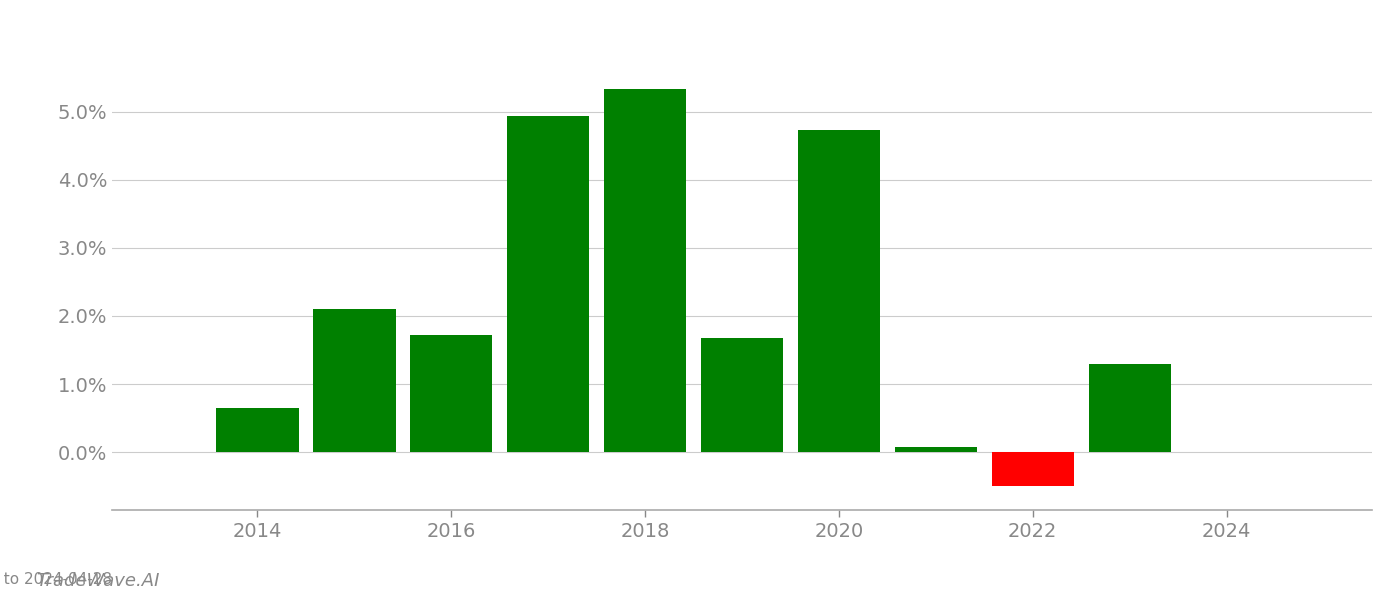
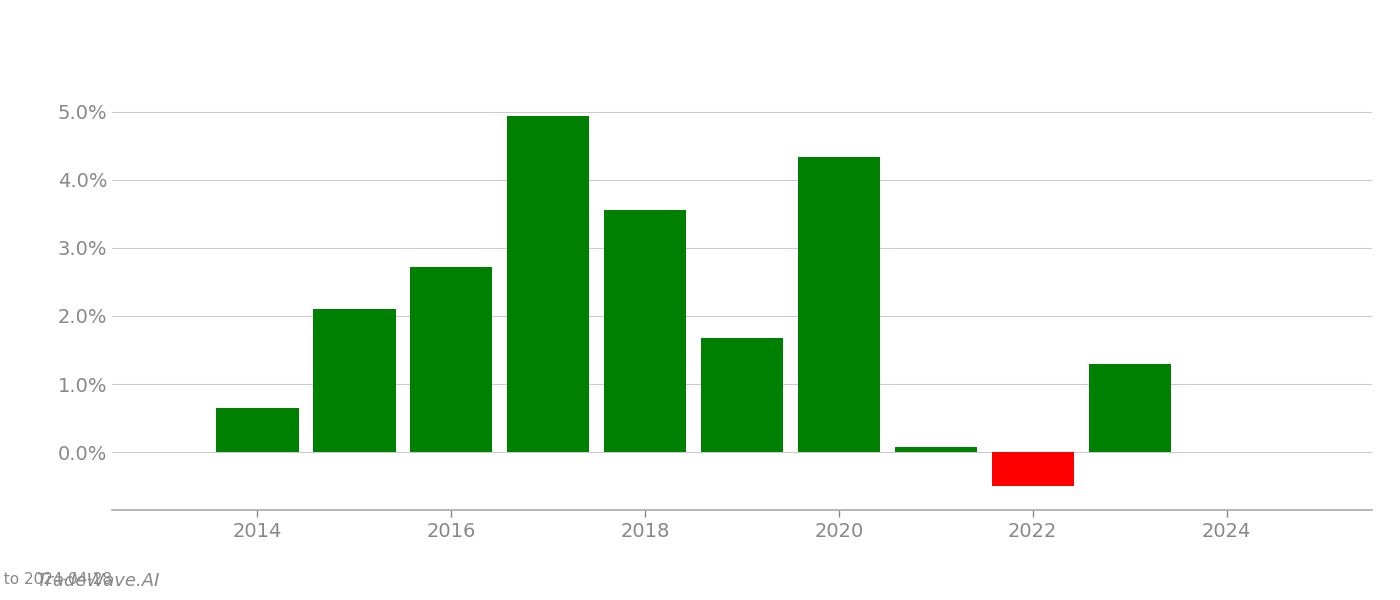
2016: 1.72% -> 2.72%
2018: 5.33% -> 3.56%
2020: 4.73% -> 4.34%
